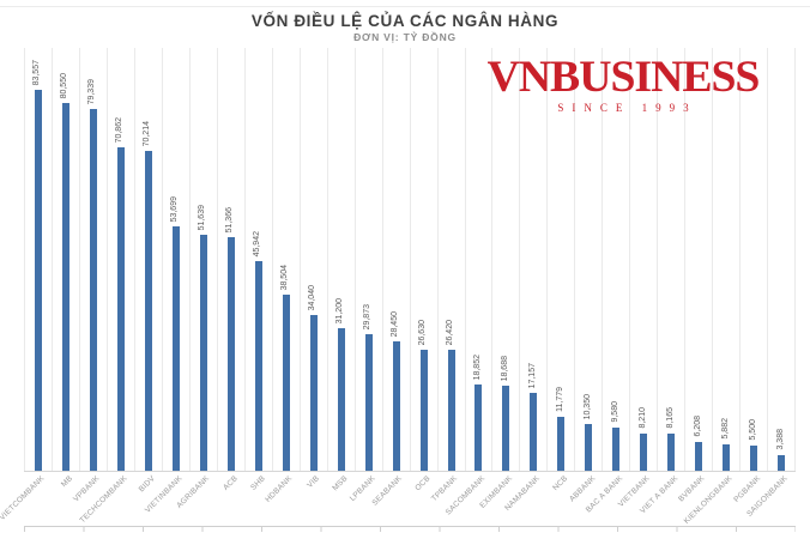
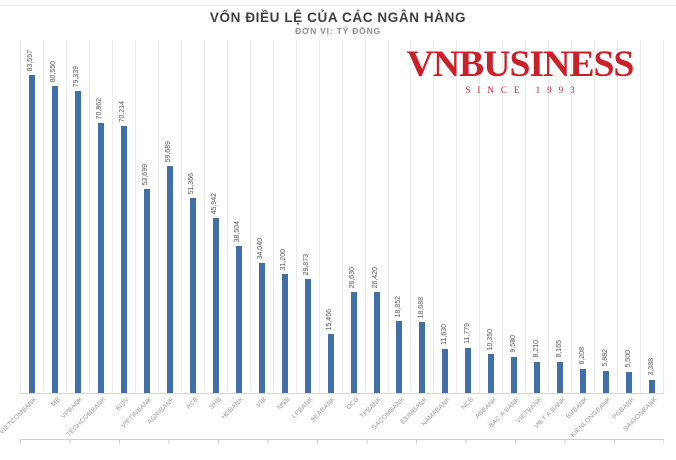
AGRIBANK: 51,639 -> 59,689
SEABANK: 28,450 -> 15,456
NAMABANK: 17,157 -> 11,630
